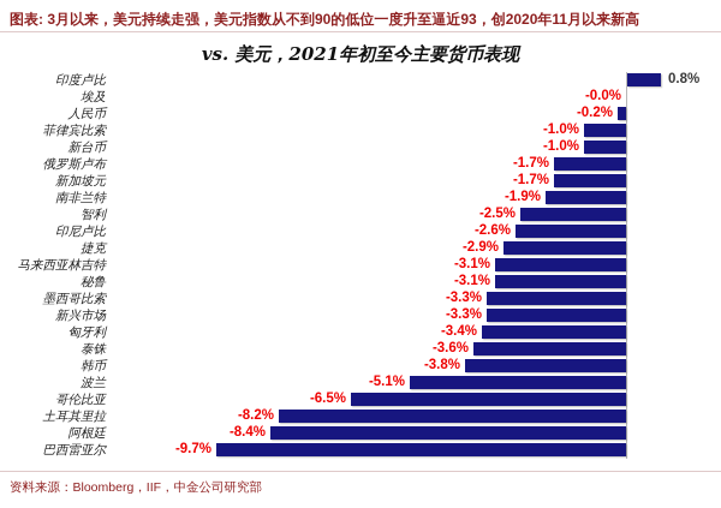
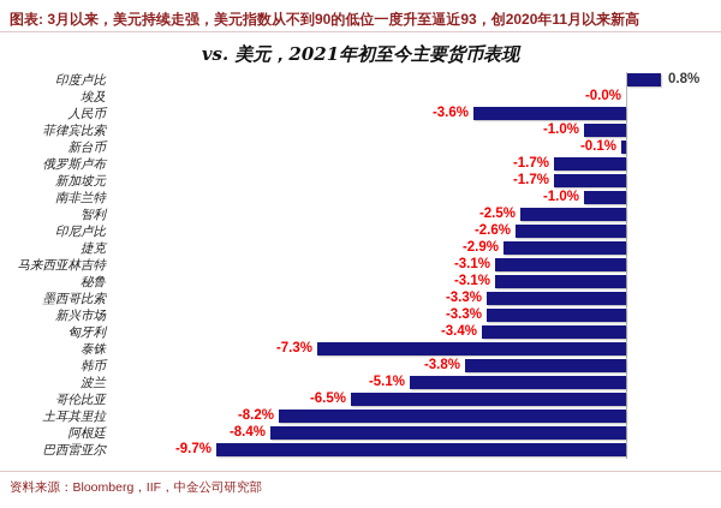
人民币: -0.2% -> -3.6%
新台币: -1.0% -> -0.1%
南非兰特: -1.9% -> -1.0%
泰铢: -3.6% -> -7.3%
